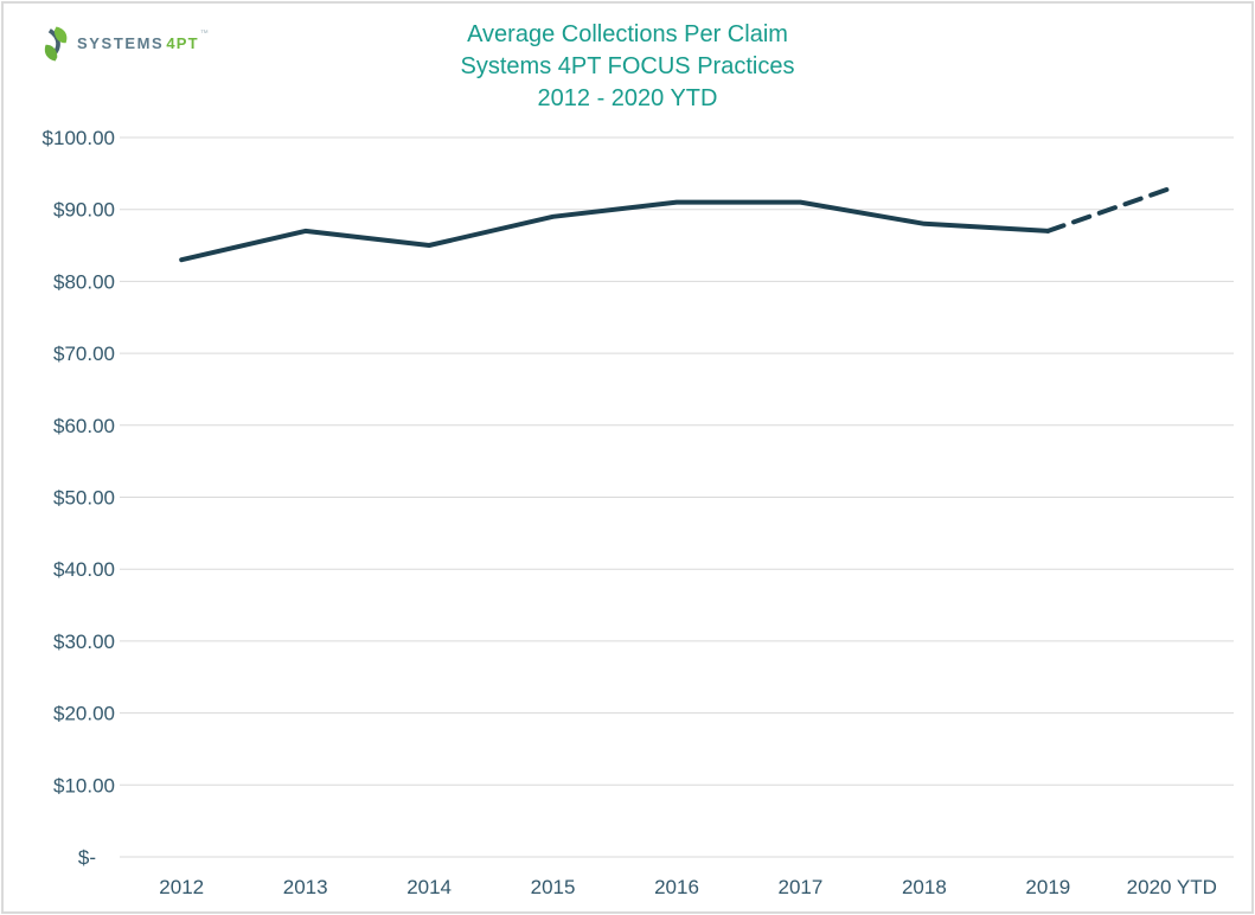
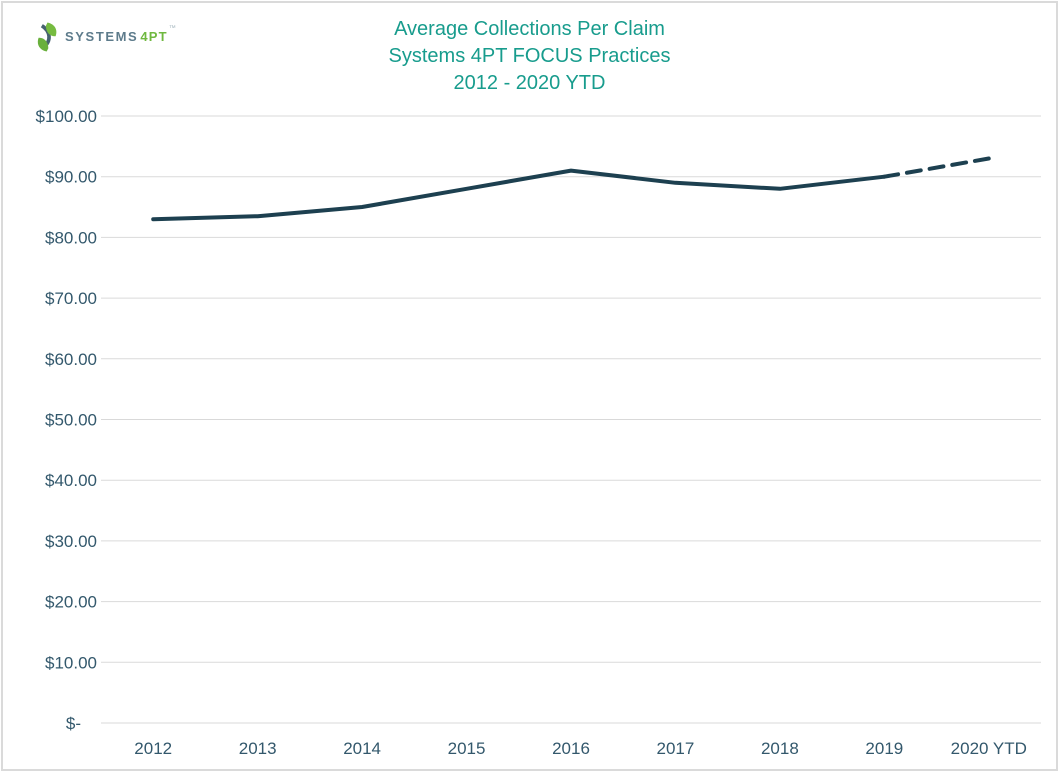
2013: $87 -> $84
2015: $89 -> $88
2017: $91 -> $89
2019: $87 -> $90
